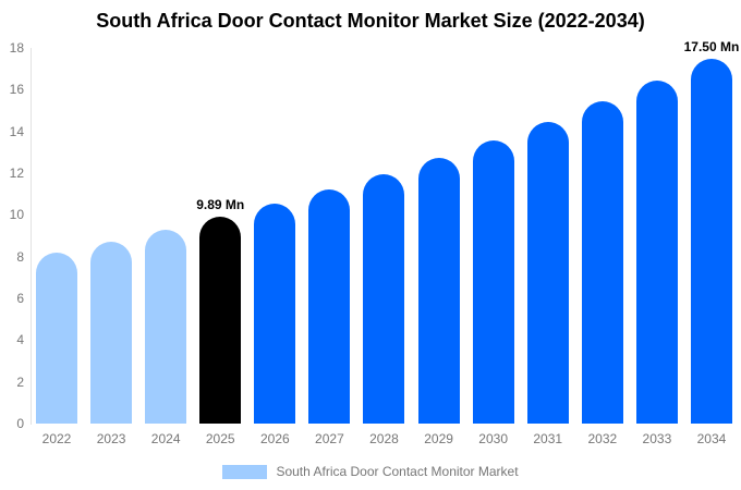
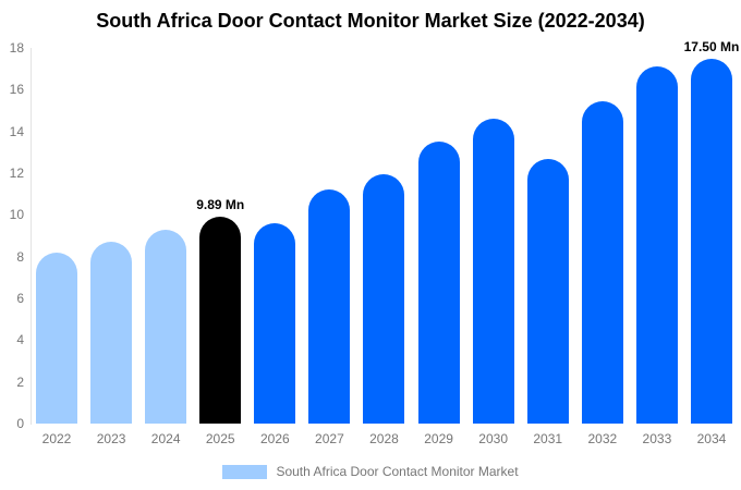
2026: 10.5 -> 9.6
2029: 12.8 -> 13.5
2030: 13.6 -> 14.6
2031: 14.5 -> 12.7
2033: 16.4 -> 17.1
